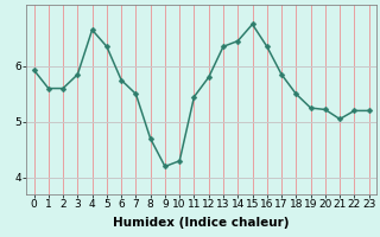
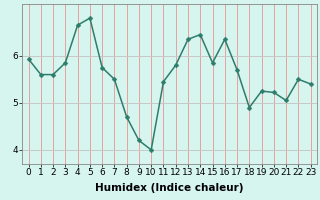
5: 6.35 -> 6.80
10: 4.30 -> 4.00
15: 6.75 -> 5.85
17: 5.85 -> 5.70
18: 5.50 -> 4.90
22: 5.20 -> 5.50
23: 5.20 -> 5.40
